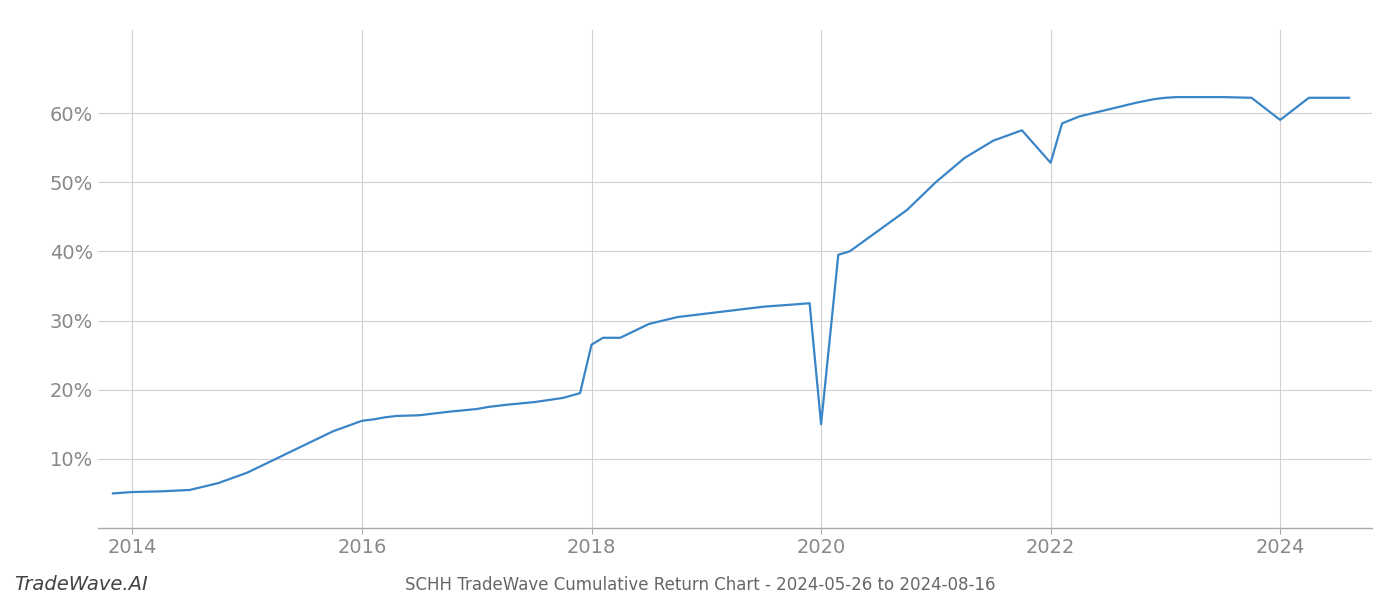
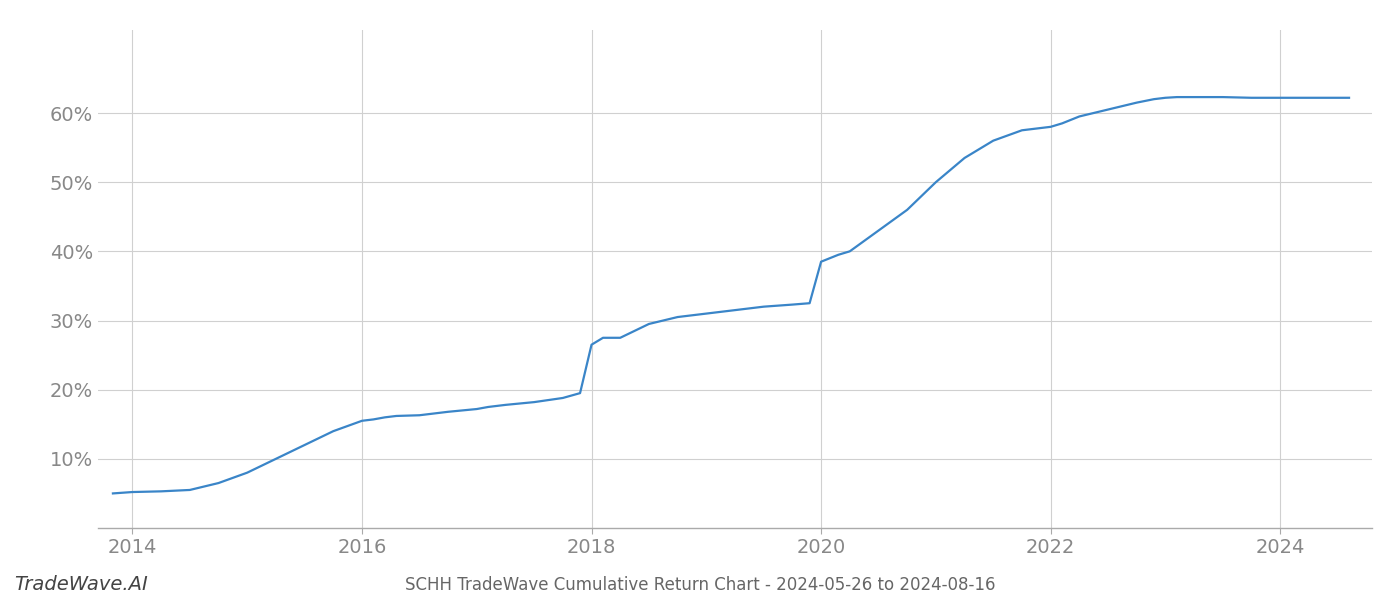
2020: 15.0% -> 38.5%
2022: 52.8% -> 58.0%
2024: 59.0% -> 62.2%
